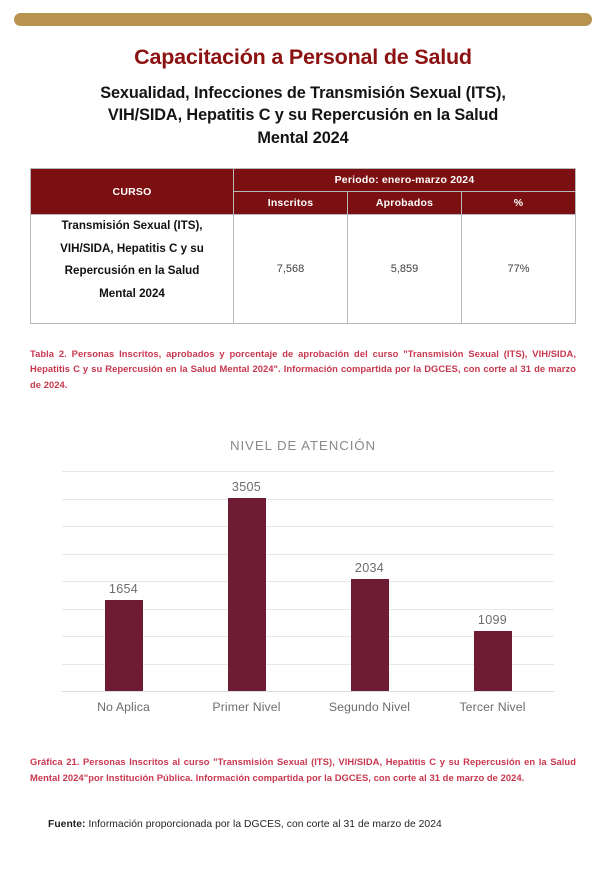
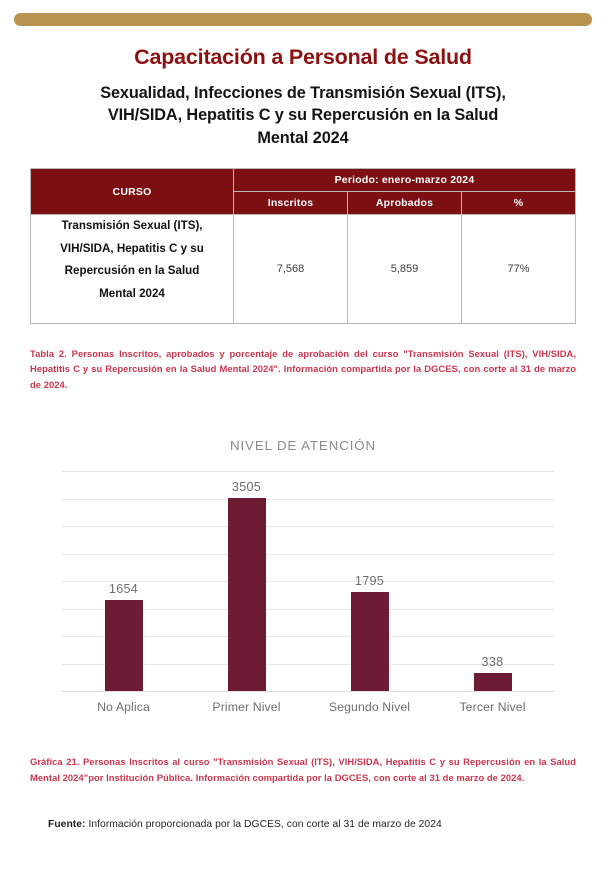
Segundo Nivel: 2034 -> 1795
Tercer Nivel: 1099 -> 338
